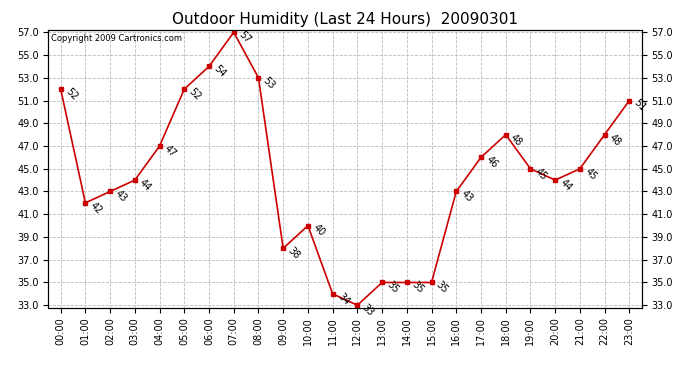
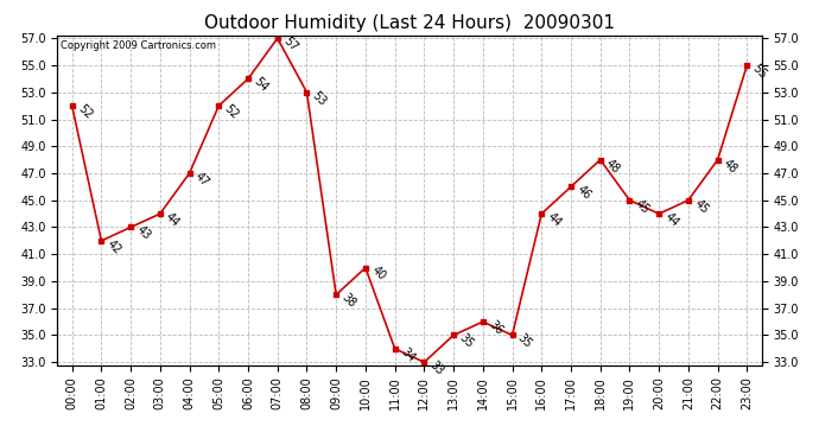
14:00: 35 -> 36
16:00: 43 -> 44
23:00: 51 -> 55
